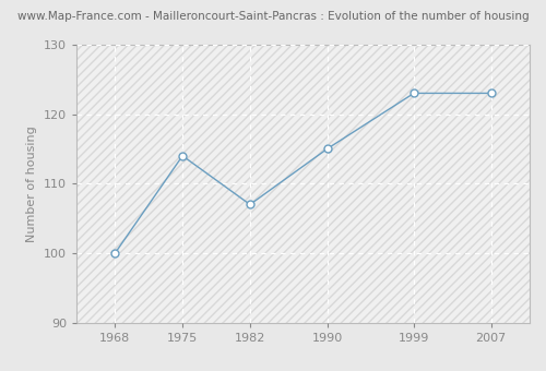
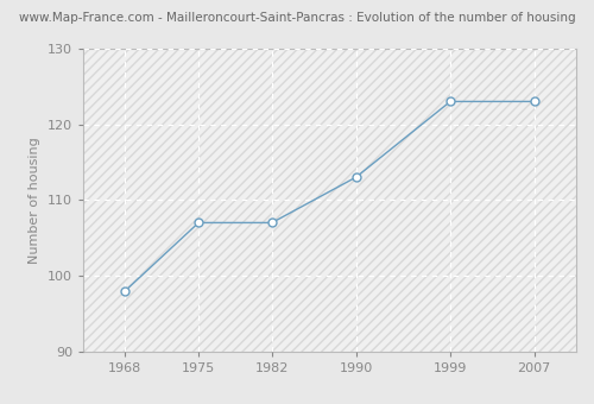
1968: 100 -> 98
1975: 114 -> 107
1990: 115 -> 113
